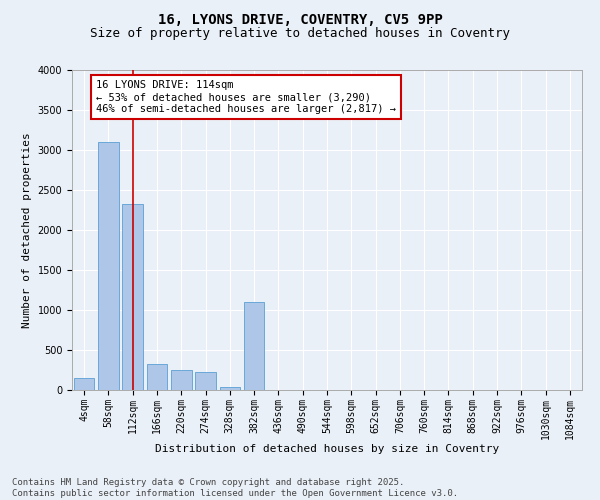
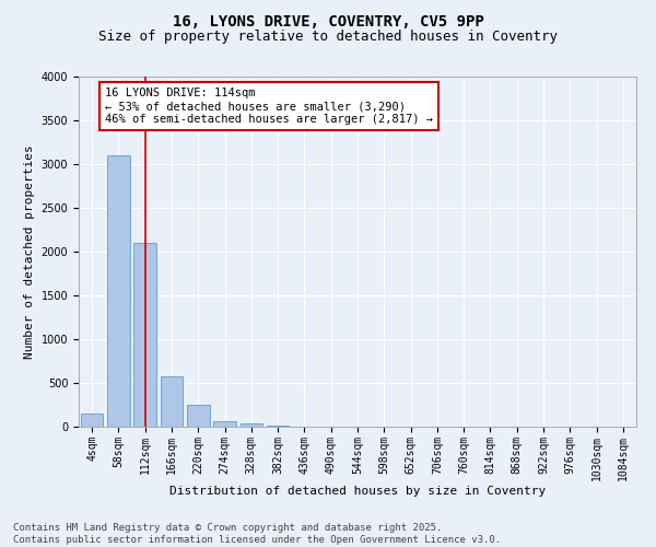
112sqm: 2320 -> 2100
166sqm: 320 -> 580
274sqm: 220 -> 60
382sqm: 1100 -> 10
